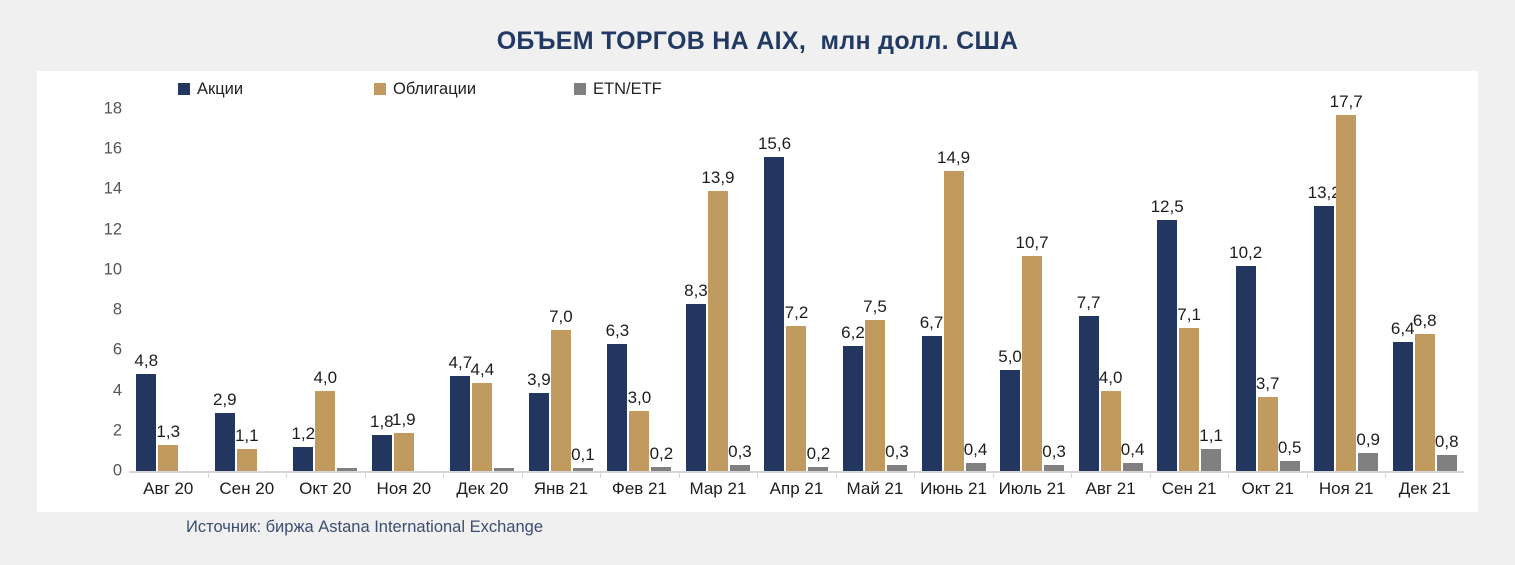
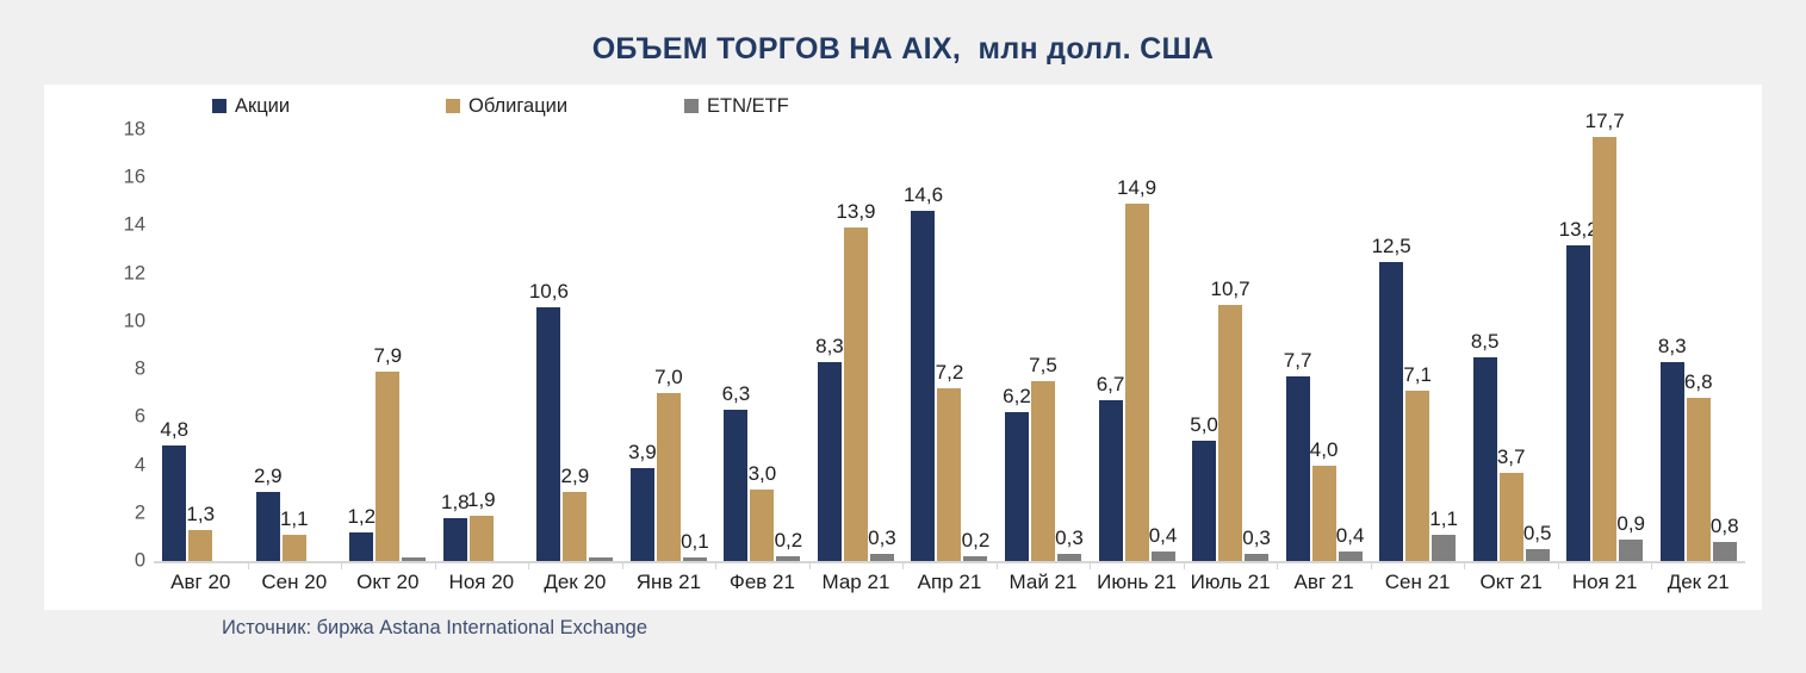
Облигации/Окт 20: 4,0 -> 7,9
Акции/Дек 20: 4,7 -> 10,6
Облигации/Дек 20: 4,4 -> 2,9
Акции/Апр 21: 15,6 -> 14,6
Акции/Окт 21: 10,2 -> 8,5
Акции/Дек 21: 6,4 -> 8,3
